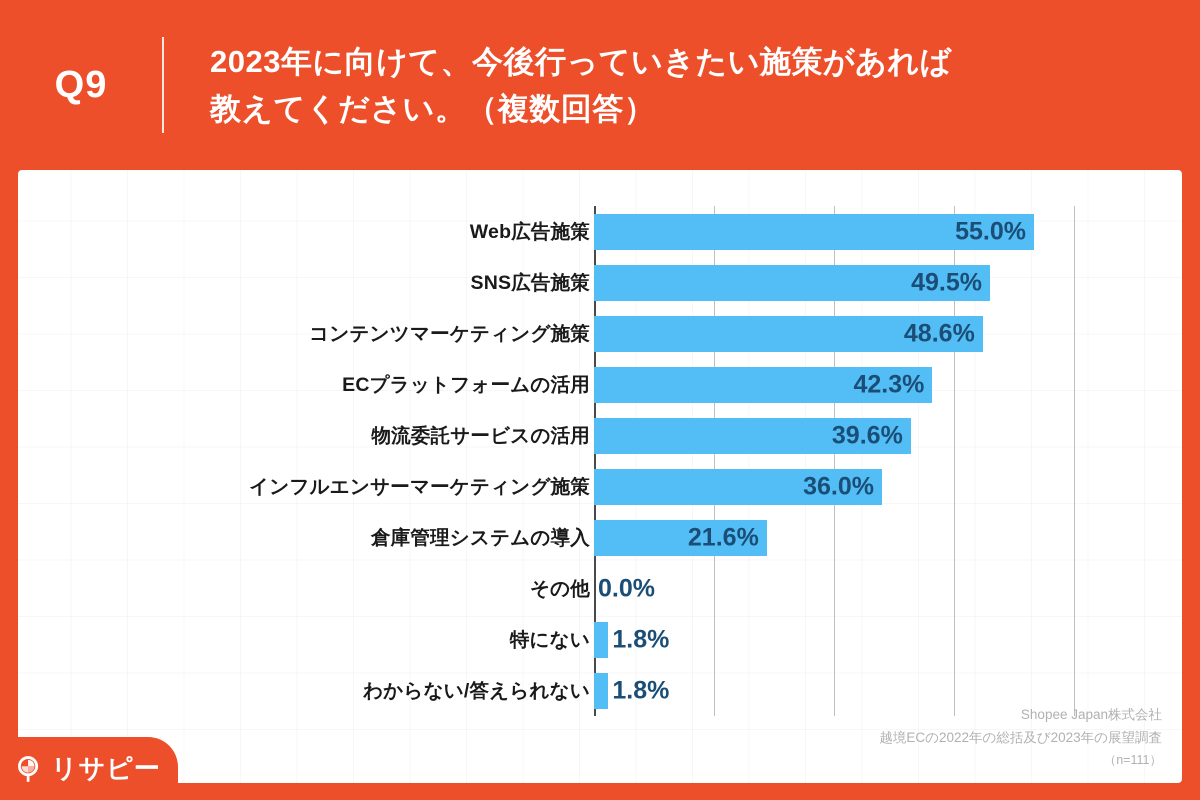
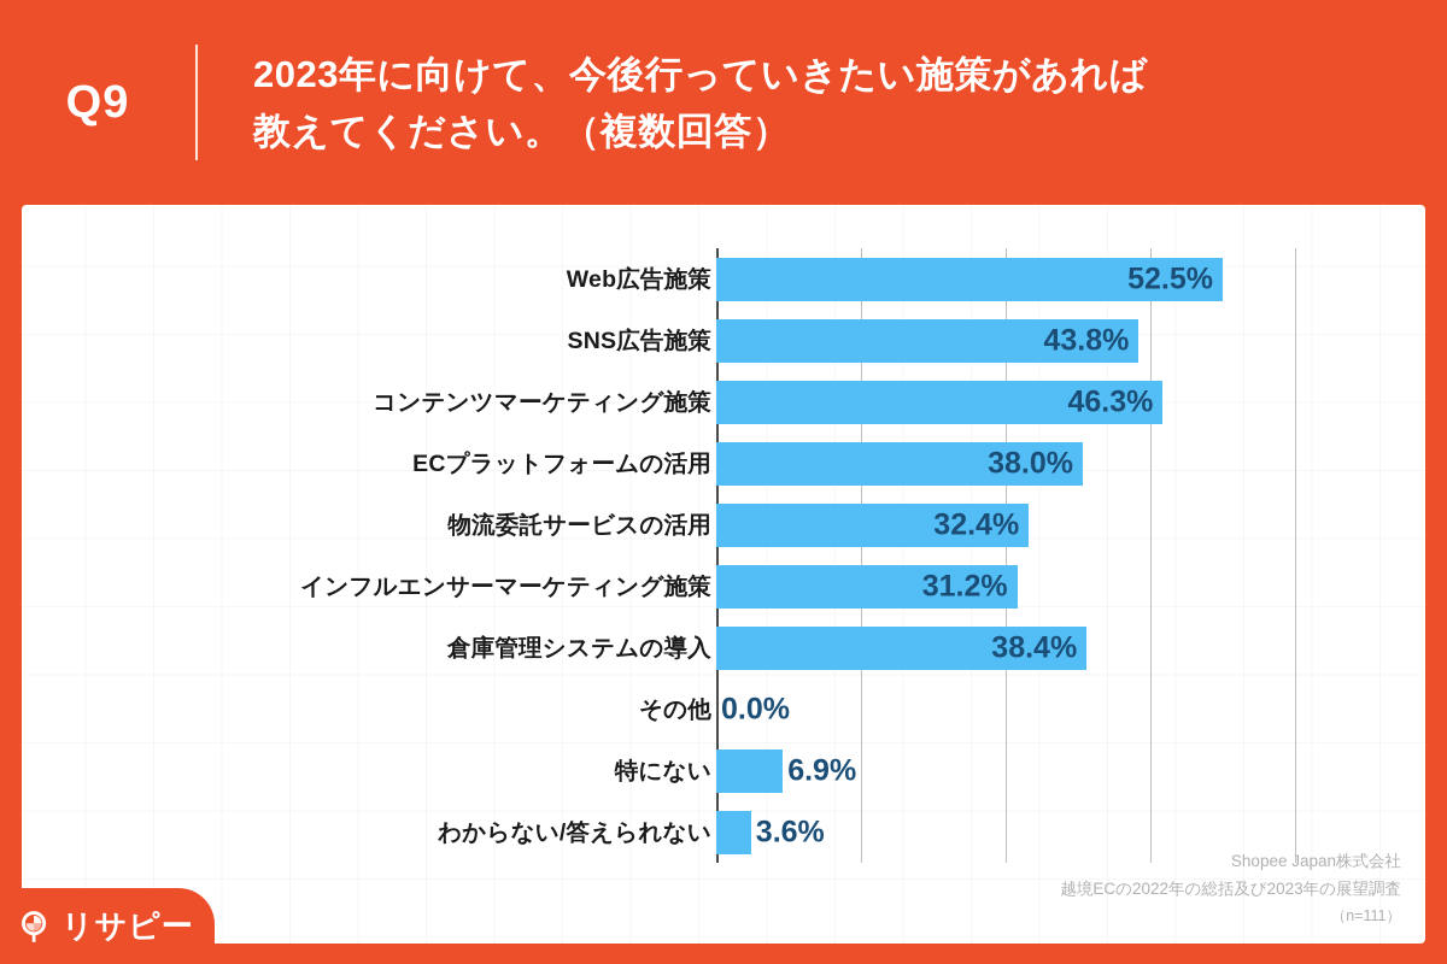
Web広告施策: 55.0% -> 52.5%
SNS広告施策: 49.5% -> 43.8%
コンテンツマーケティング施策: 48.6% -> 46.3%
ECプラットフォームの活用: 42.3% -> 38.0%
物流委託サービスの活用: 39.6% -> 32.4%
インフルエンサーマーケティング施策: 36.0% -> 31.2%
倉庫管理システムの導入: 21.6% -> 38.4%
特にない: 1.8% -> 6.9%
わからない/答えられない: 1.8% -> 3.6%
